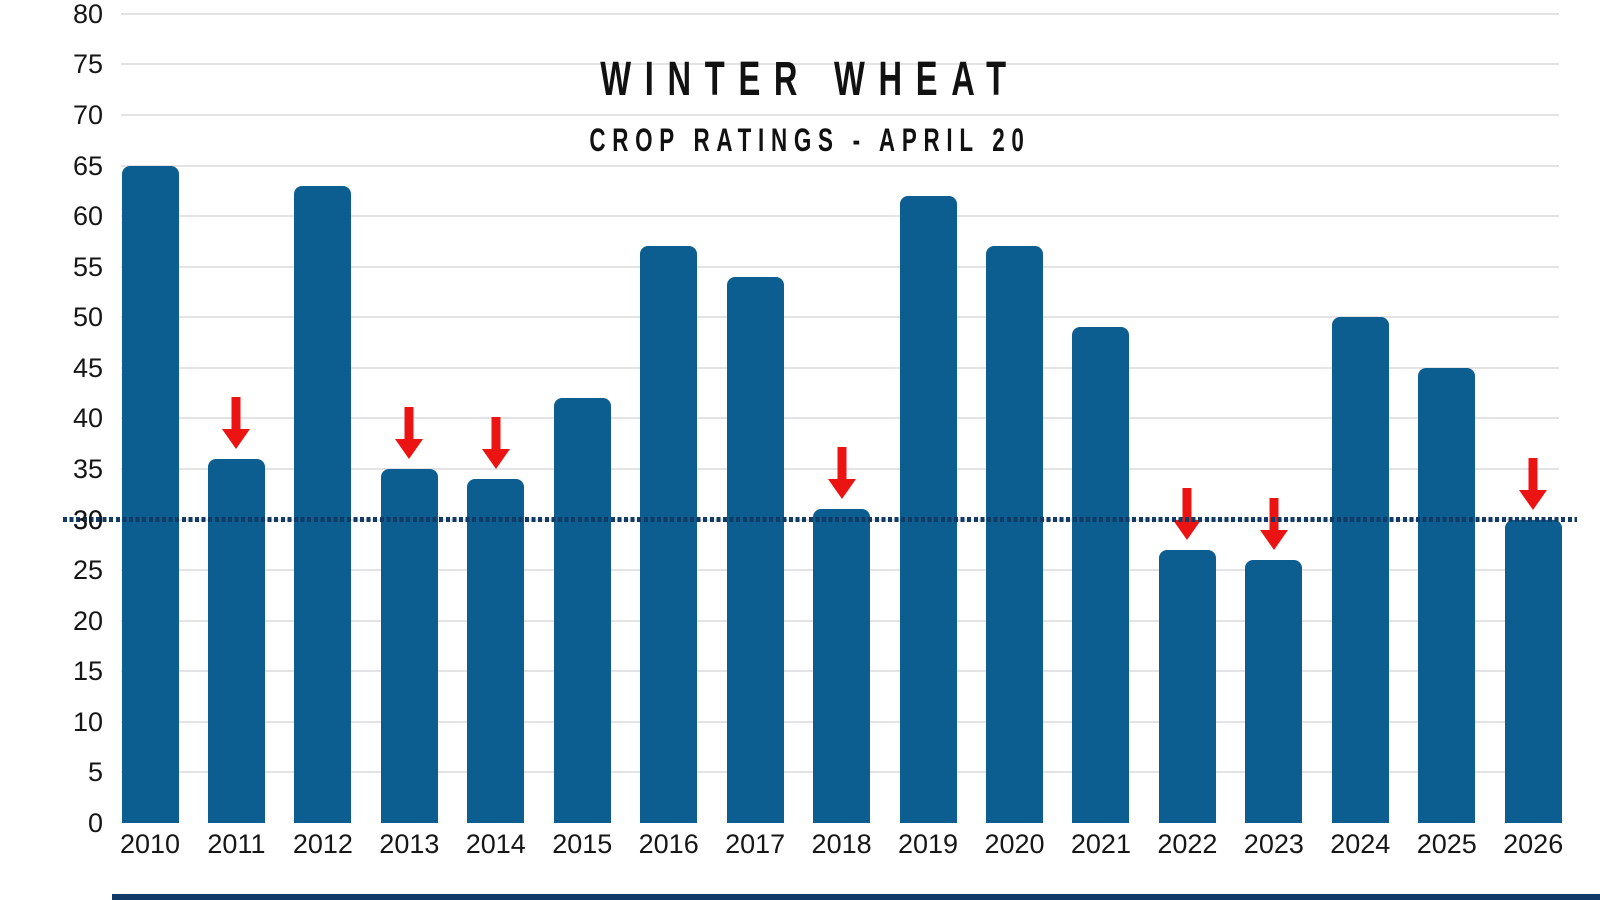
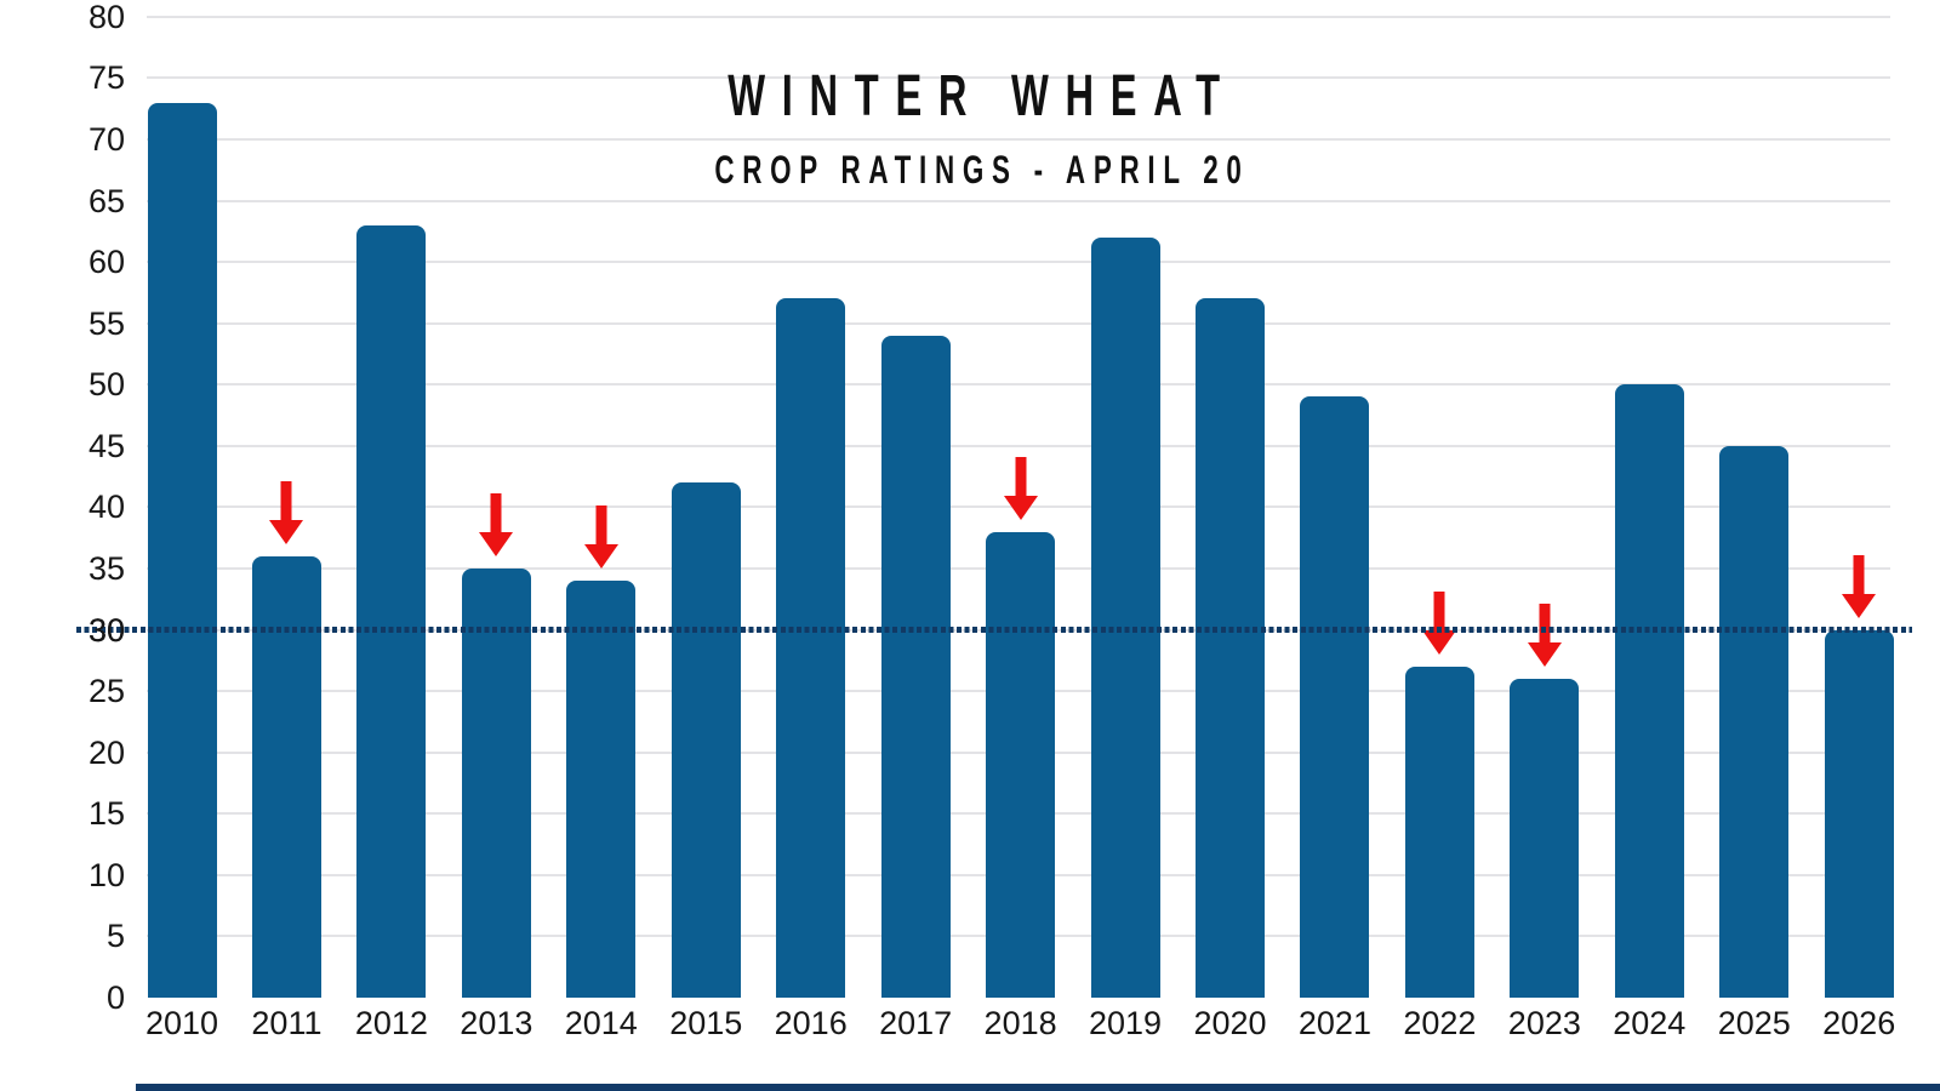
2010: 65 -> 73
2018: 31 -> 38
